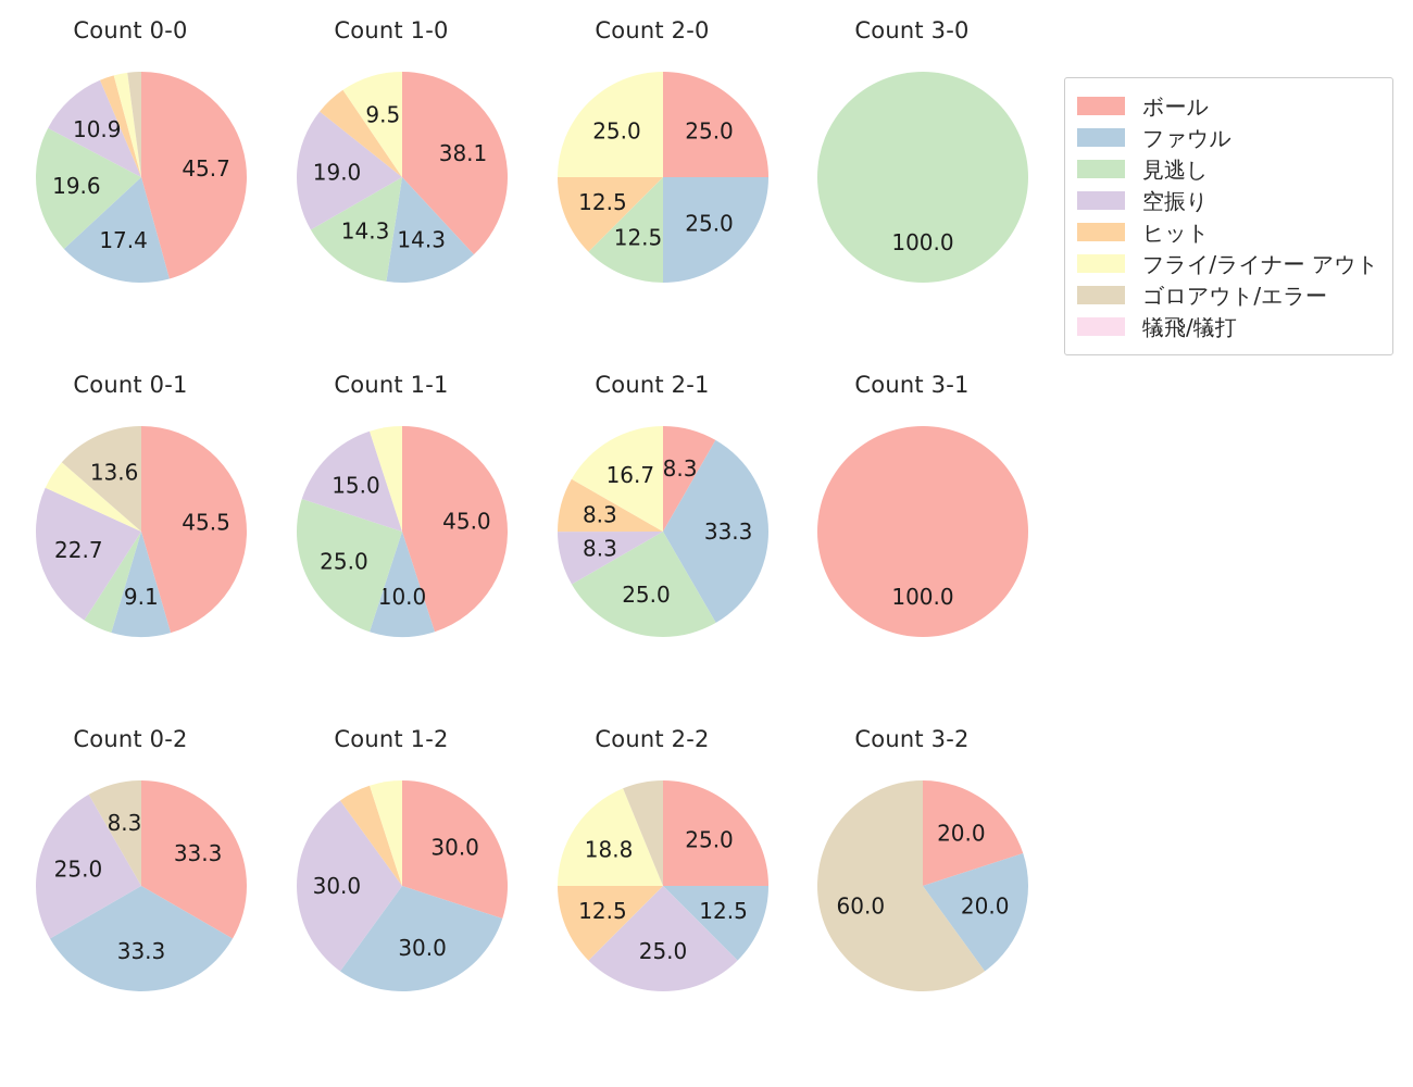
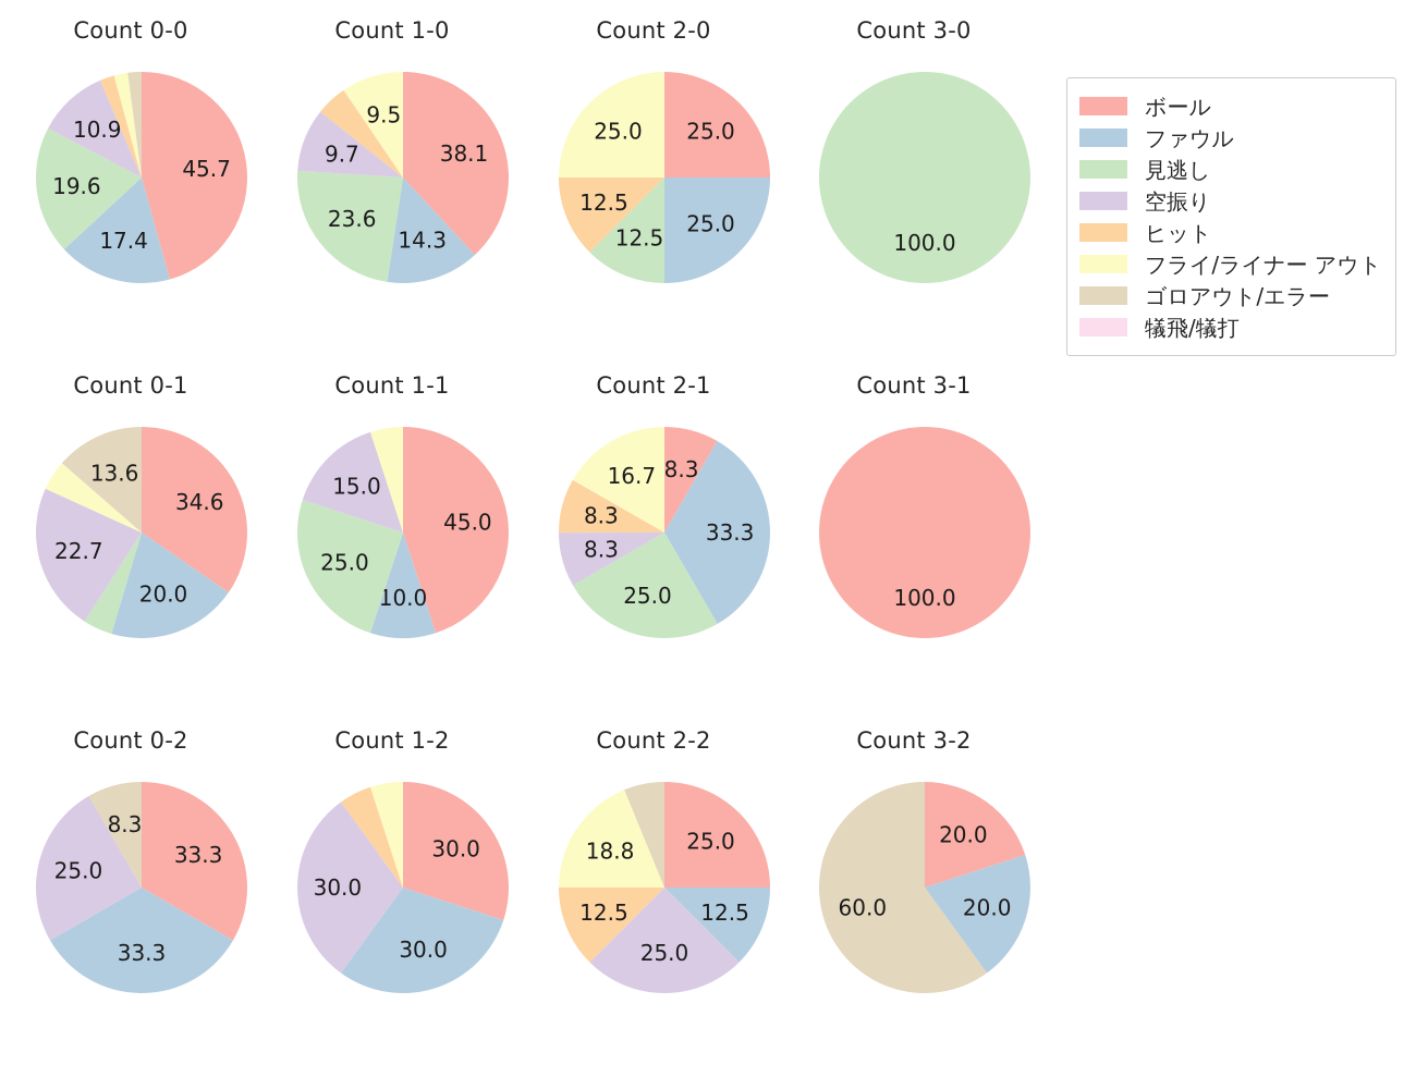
Count 1-0/見逃し: 14.3 -> 23.6
Count 1-0/空振り: 19.0 -> 9.7
Count 0-1/ボール: 45.5 -> 34.6
Count 0-1/ファウル: 9.1 -> 20.0
